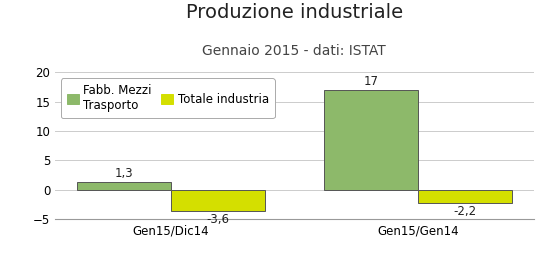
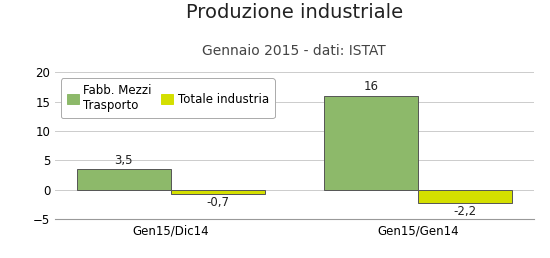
Fabb. Mezzi Trasporto/Gen15/Dic14: 1,3 -> 3,5
Totale industria/Gen15/Dic14: -3,6 -> -0,7
Fabb. Mezzi Trasporto/Gen15/Gen14: 17 -> 16
